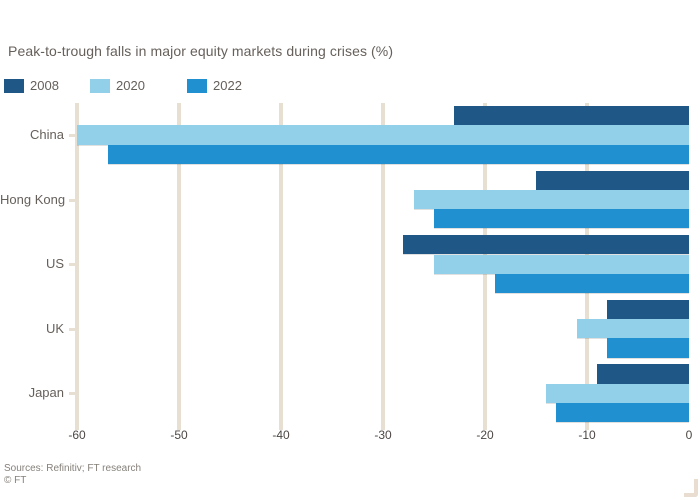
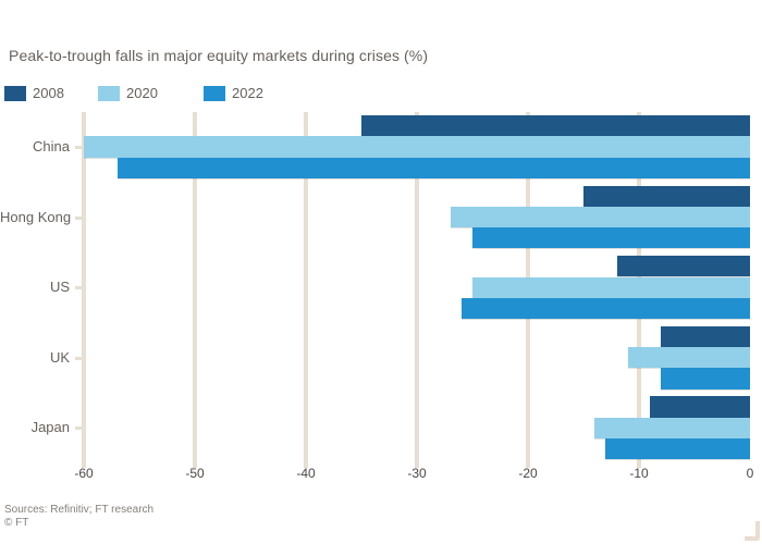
2008/China: -23 -> -35
2008/US: -28 -> -12
2022/US: -19 -> -26
